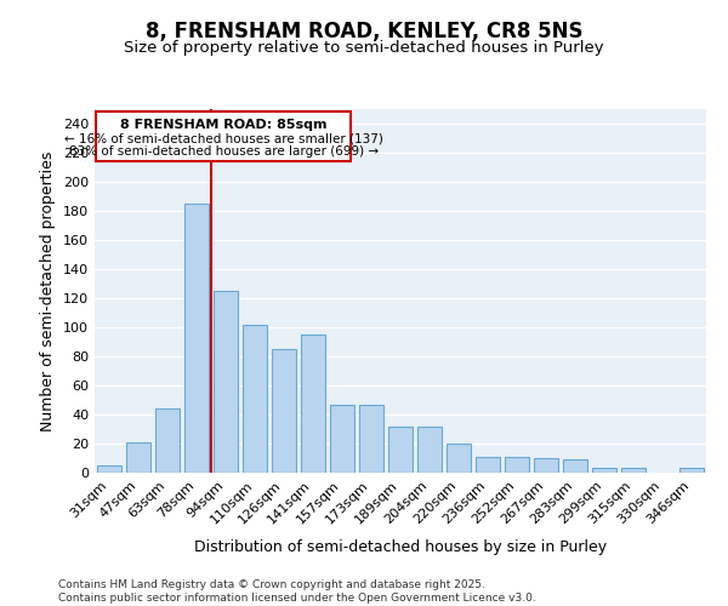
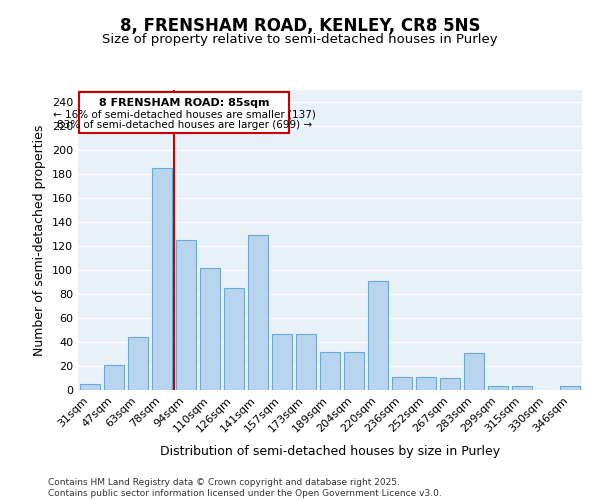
141sqm: 95 -> 129
220sqm: 20 -> 91
283sqm: 9 -> 31
